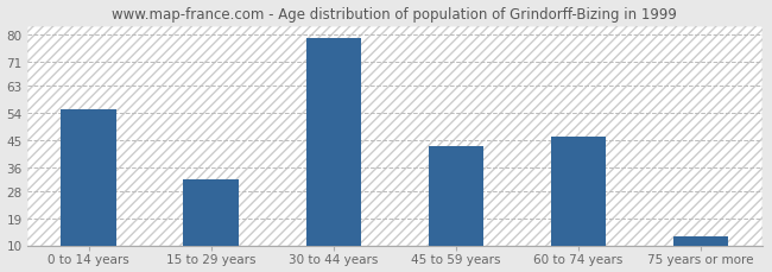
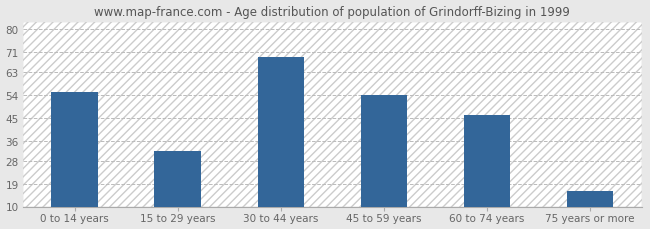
30 to 44 years: 79 -> 69
45 to 59 years: 43 -> 54
75 years or more: 13 -> 16
